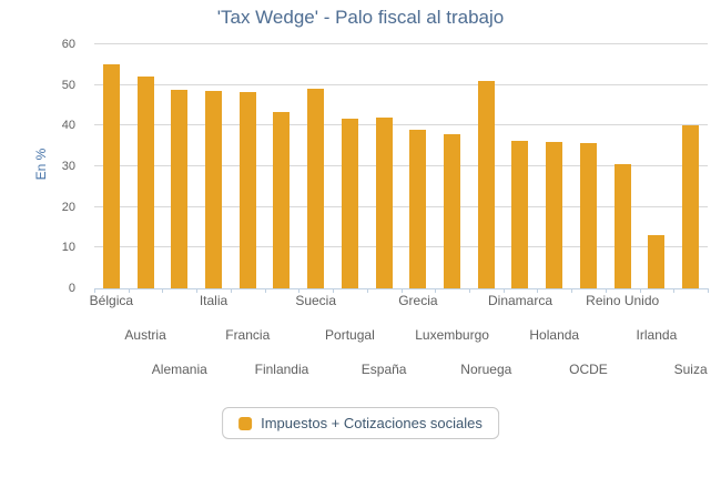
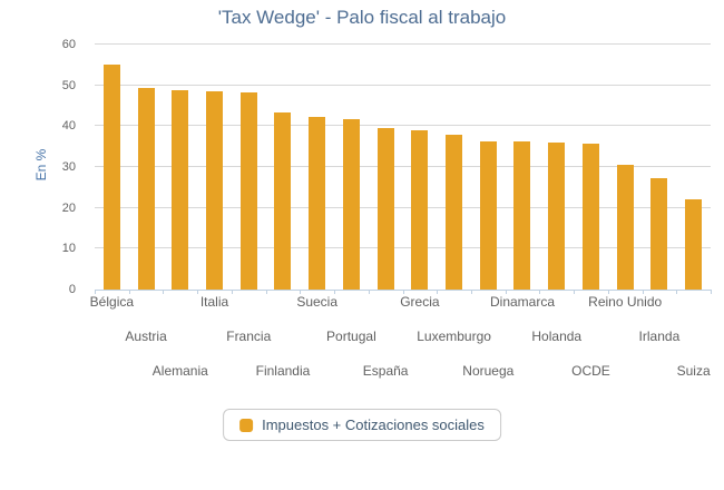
Austria: 52 -> 49
Suecia: 49 -> 42
España: 42 -> 40
Noruega: 51 -> 36
Irlanda: 13 -> 27
Suiza: 40 -> 22
